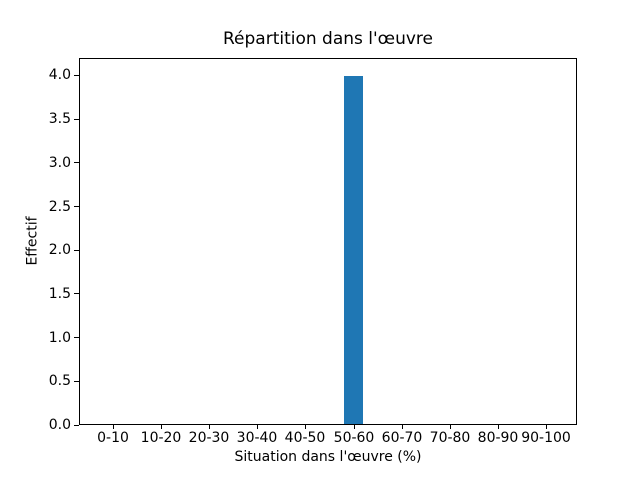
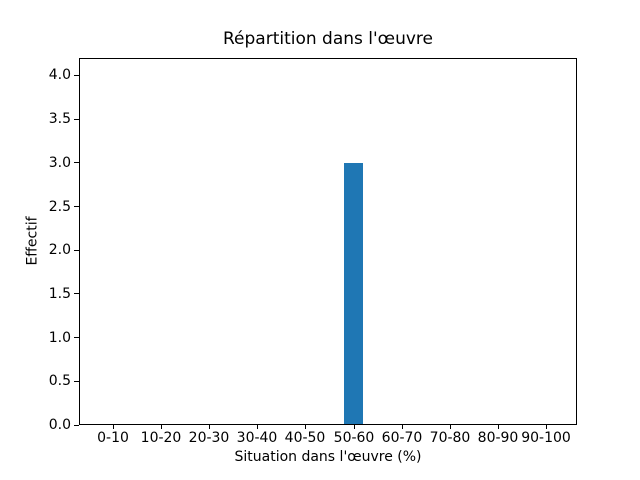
50-60: 4 -> 3
